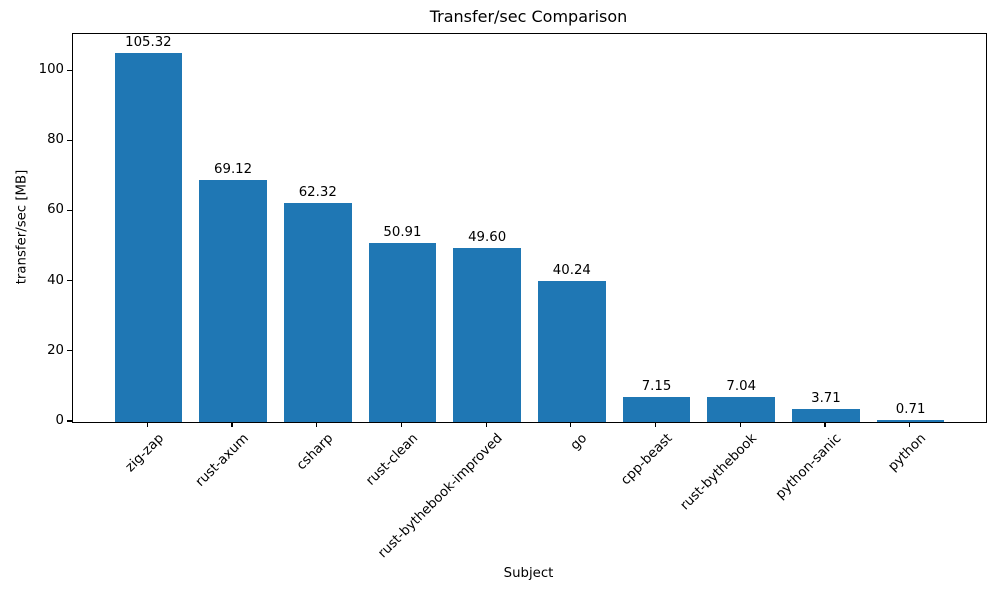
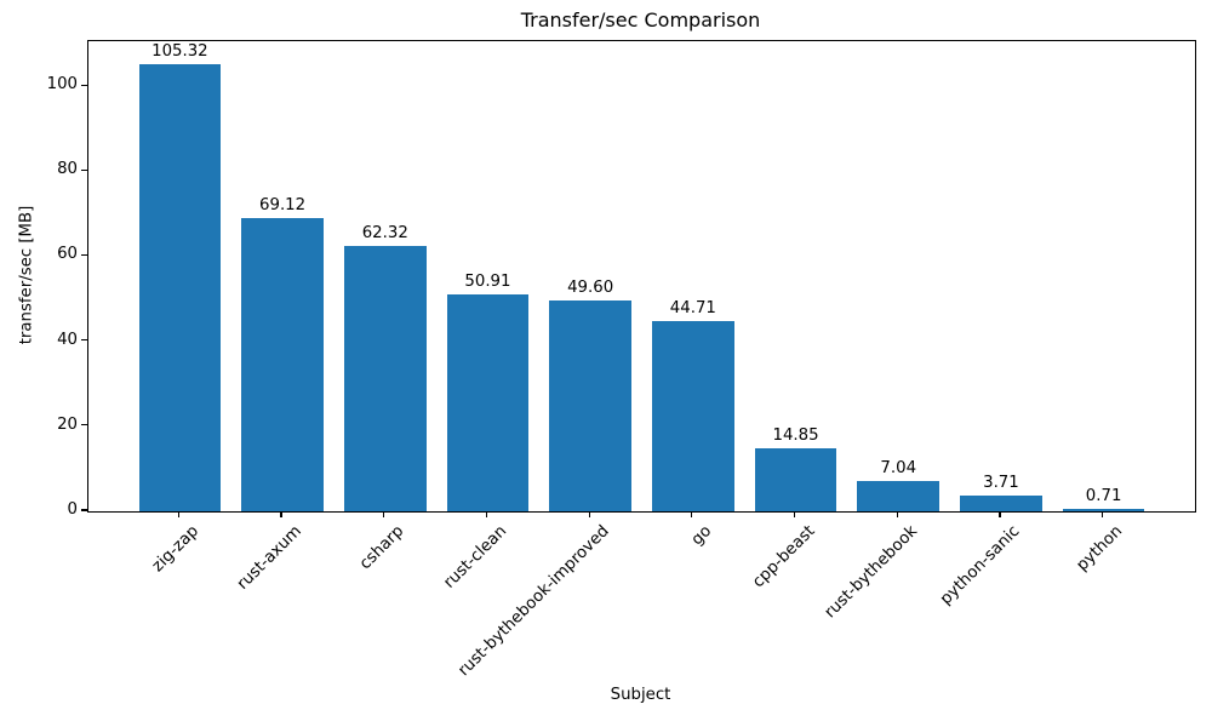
go: 40.24 -> 44.71
cpp-beast: 7.15 -> 14.85
